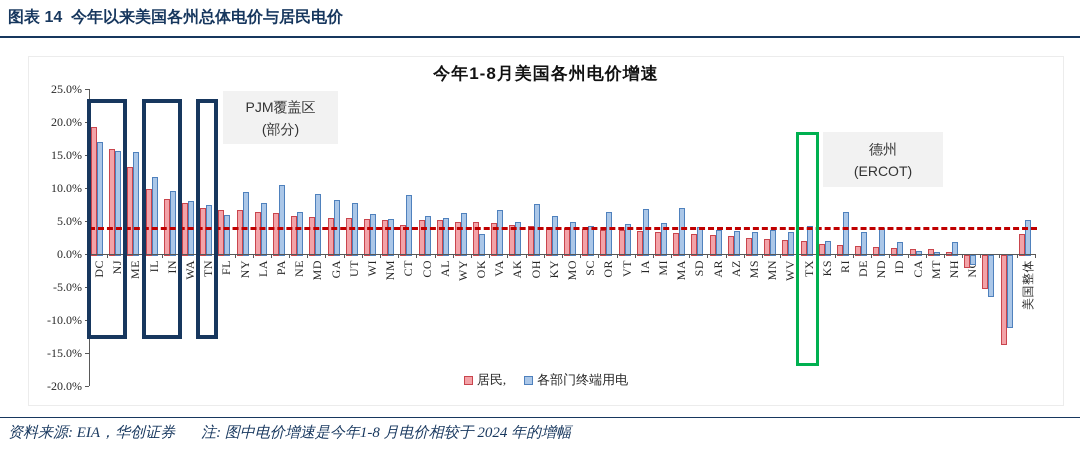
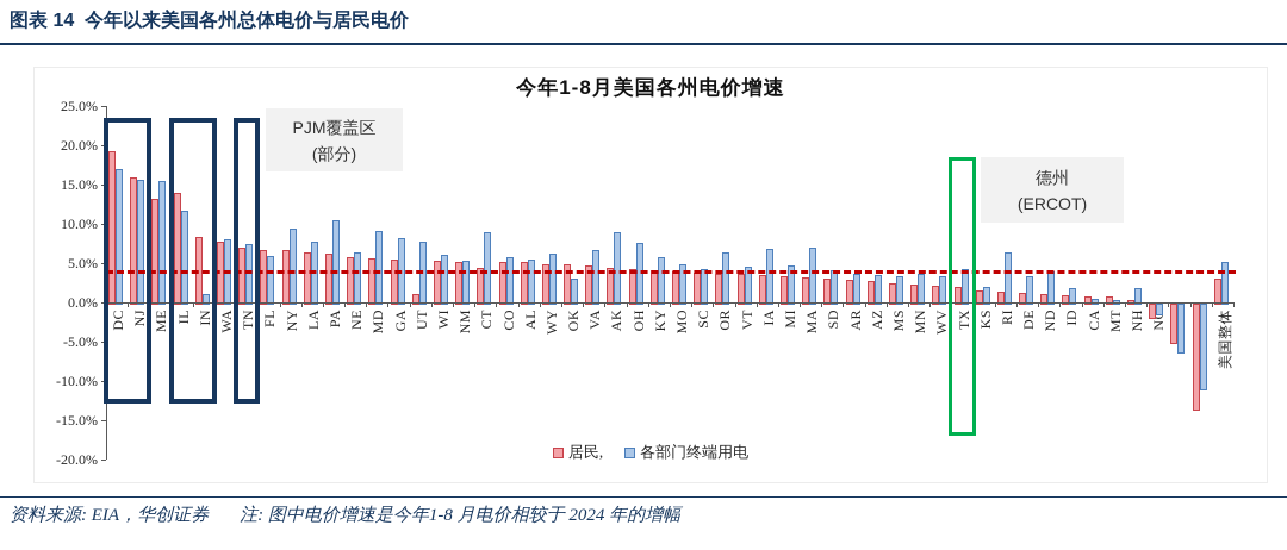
居民,/IL: 10% -> 14%
各部门终端用电/IN: 10% -> 1%
居民,/UT: 5% -> 1%
各部门终端用电/AK: 5% -> 9%
